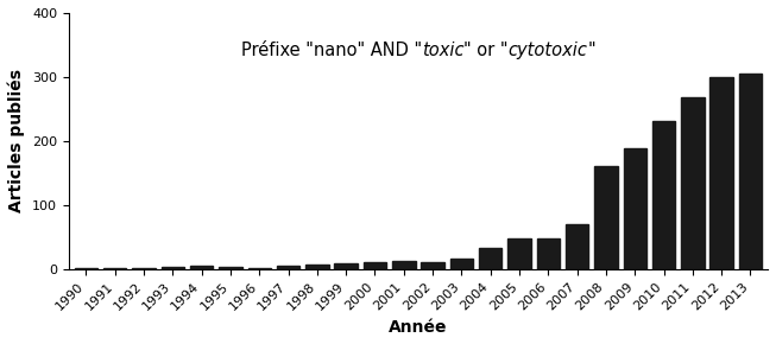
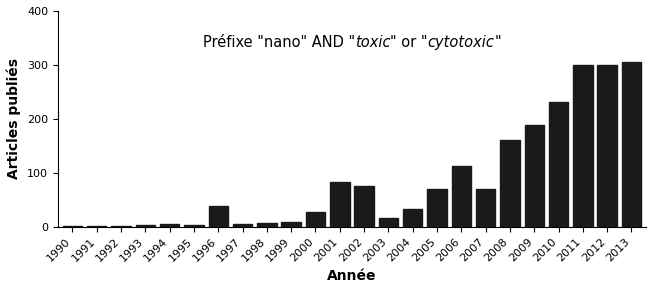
1996: 2 -> 38
2000: 10 -> 28
2001: 12 -> 82
2002: 10 -> 76
2005: 48 -> 70
2006: 48 -> 112
2011: 268 -> 300
